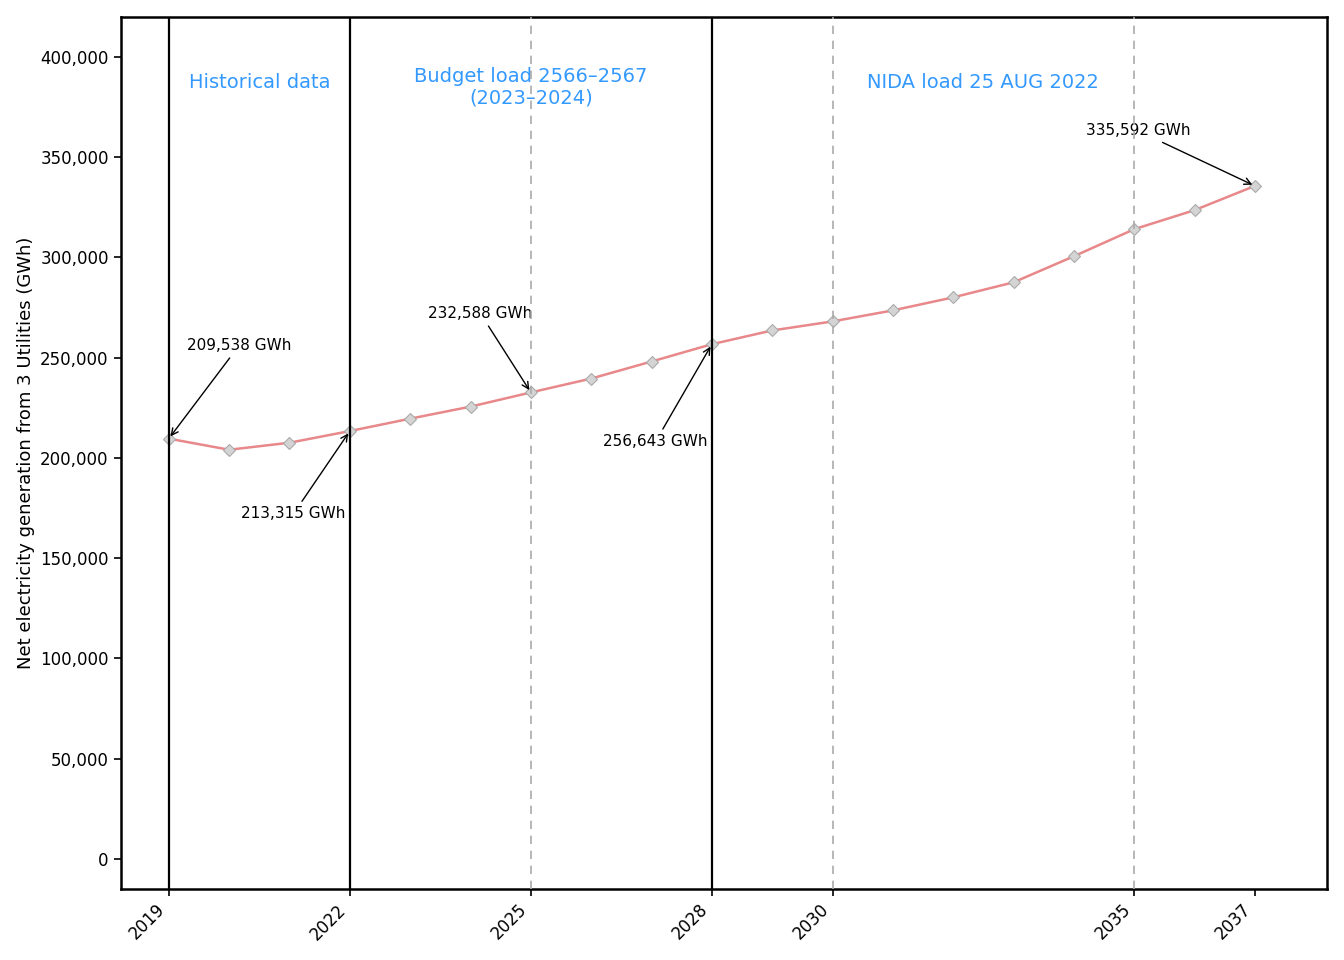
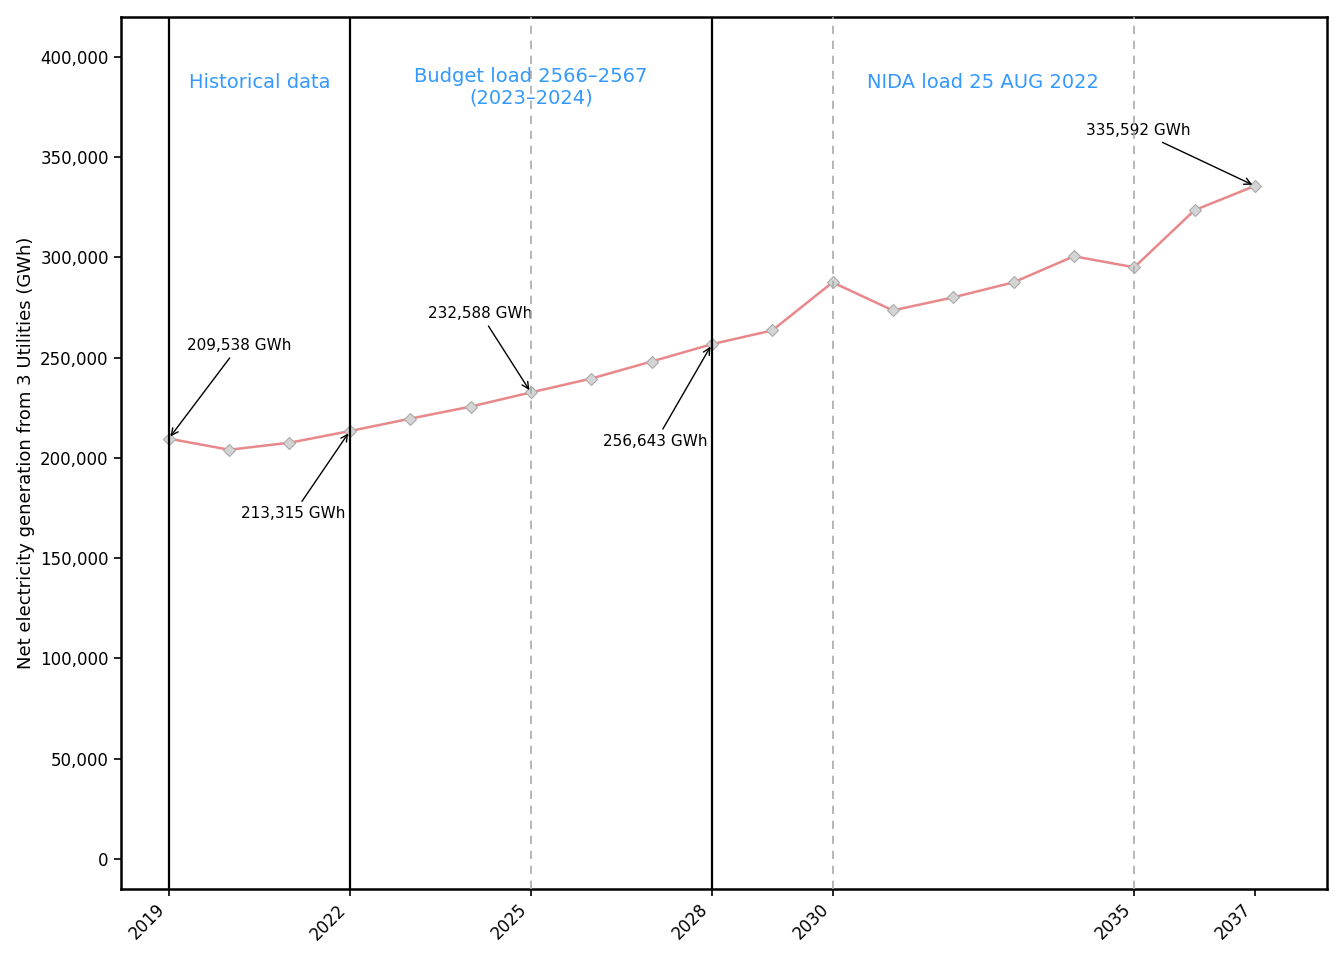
2030: 268,000 -> 287,500
2035: 314,000 -> 295,000
